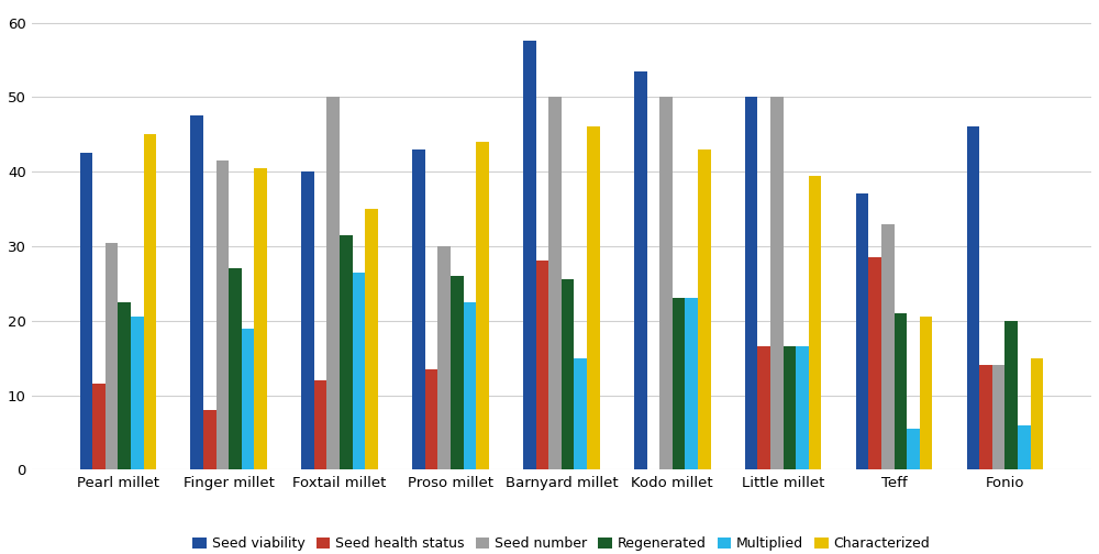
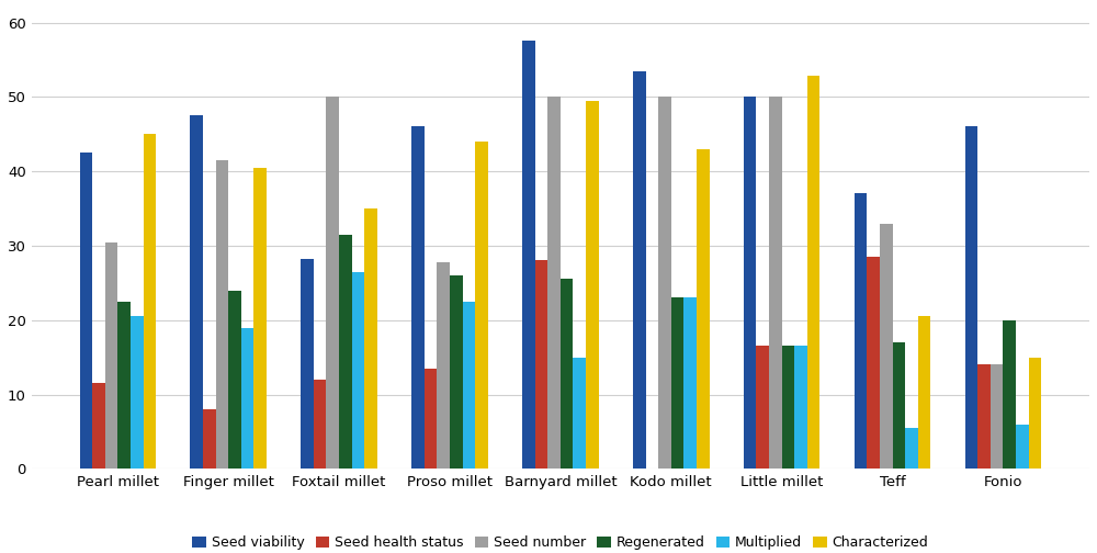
Regenerated/Finger millet: 27.0 -> 24.0
Seed viability/Foxtail millet: 40.0 -> 28.2
Seed viability/Proso millet: 43.0 -> 46.0
Seed number/Proso millet: 30.0 -> 27.8
Characterized/Barnyard millet: 46.0 -> 49.4
Characterized/Little millet: 39.5 -> 52.8
Regenerated/Teff: 21.0 -> 17.0
